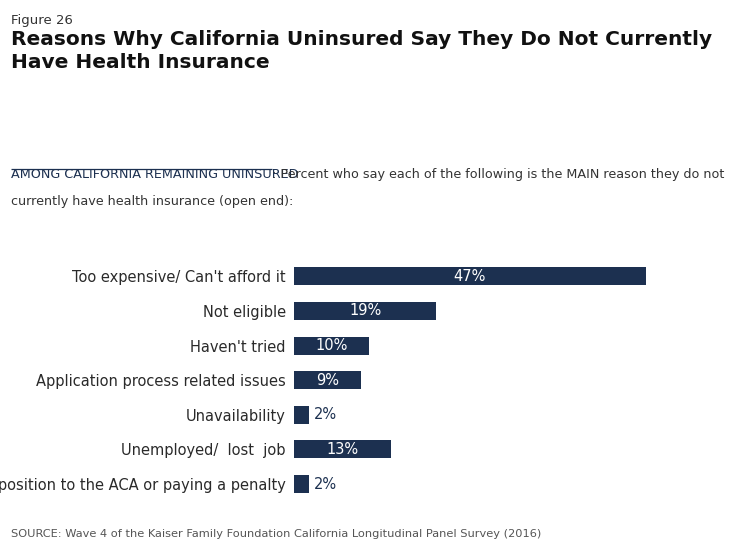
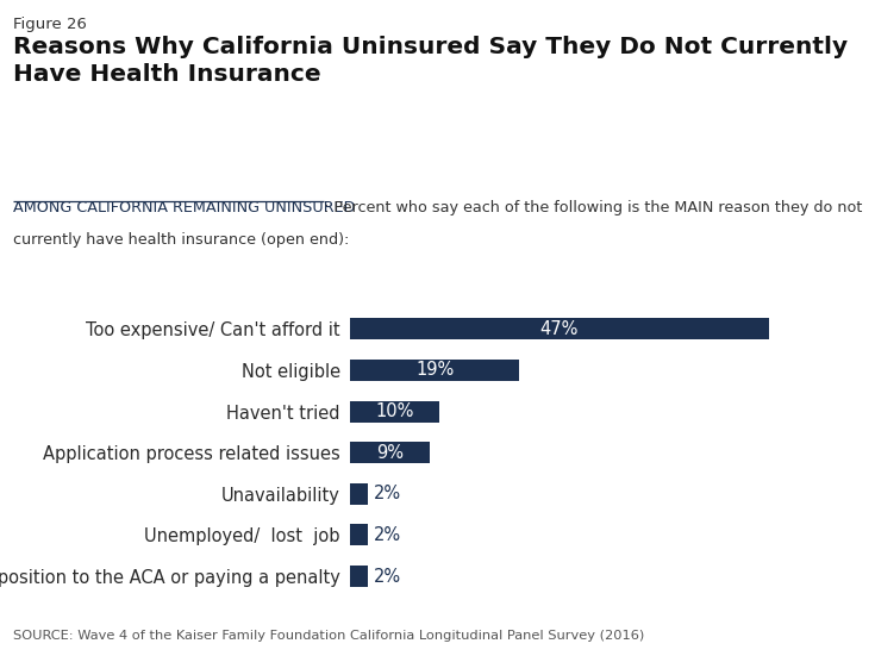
Unemployed/ lost job: 13% -> 2%
